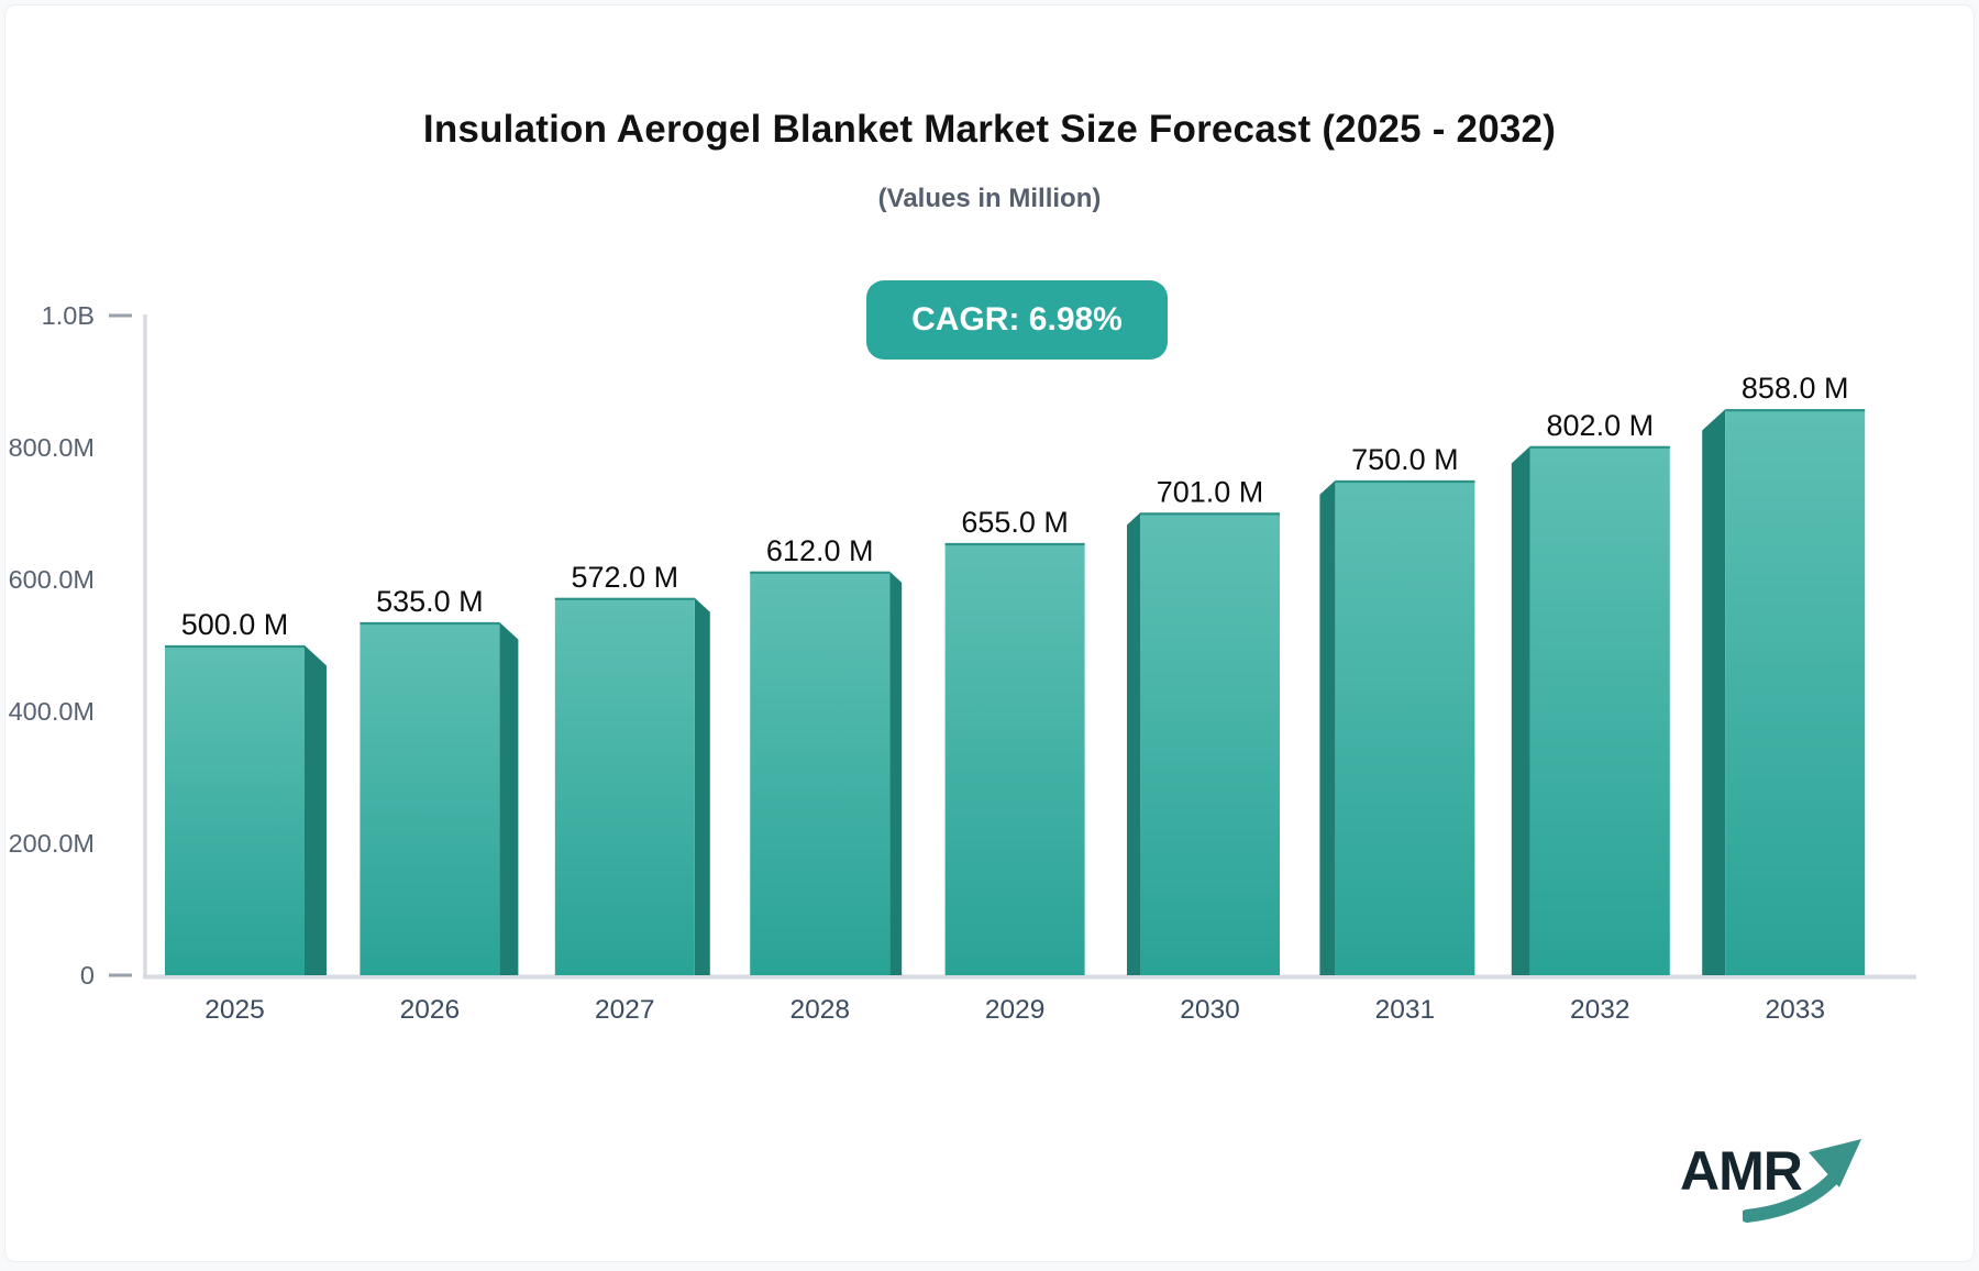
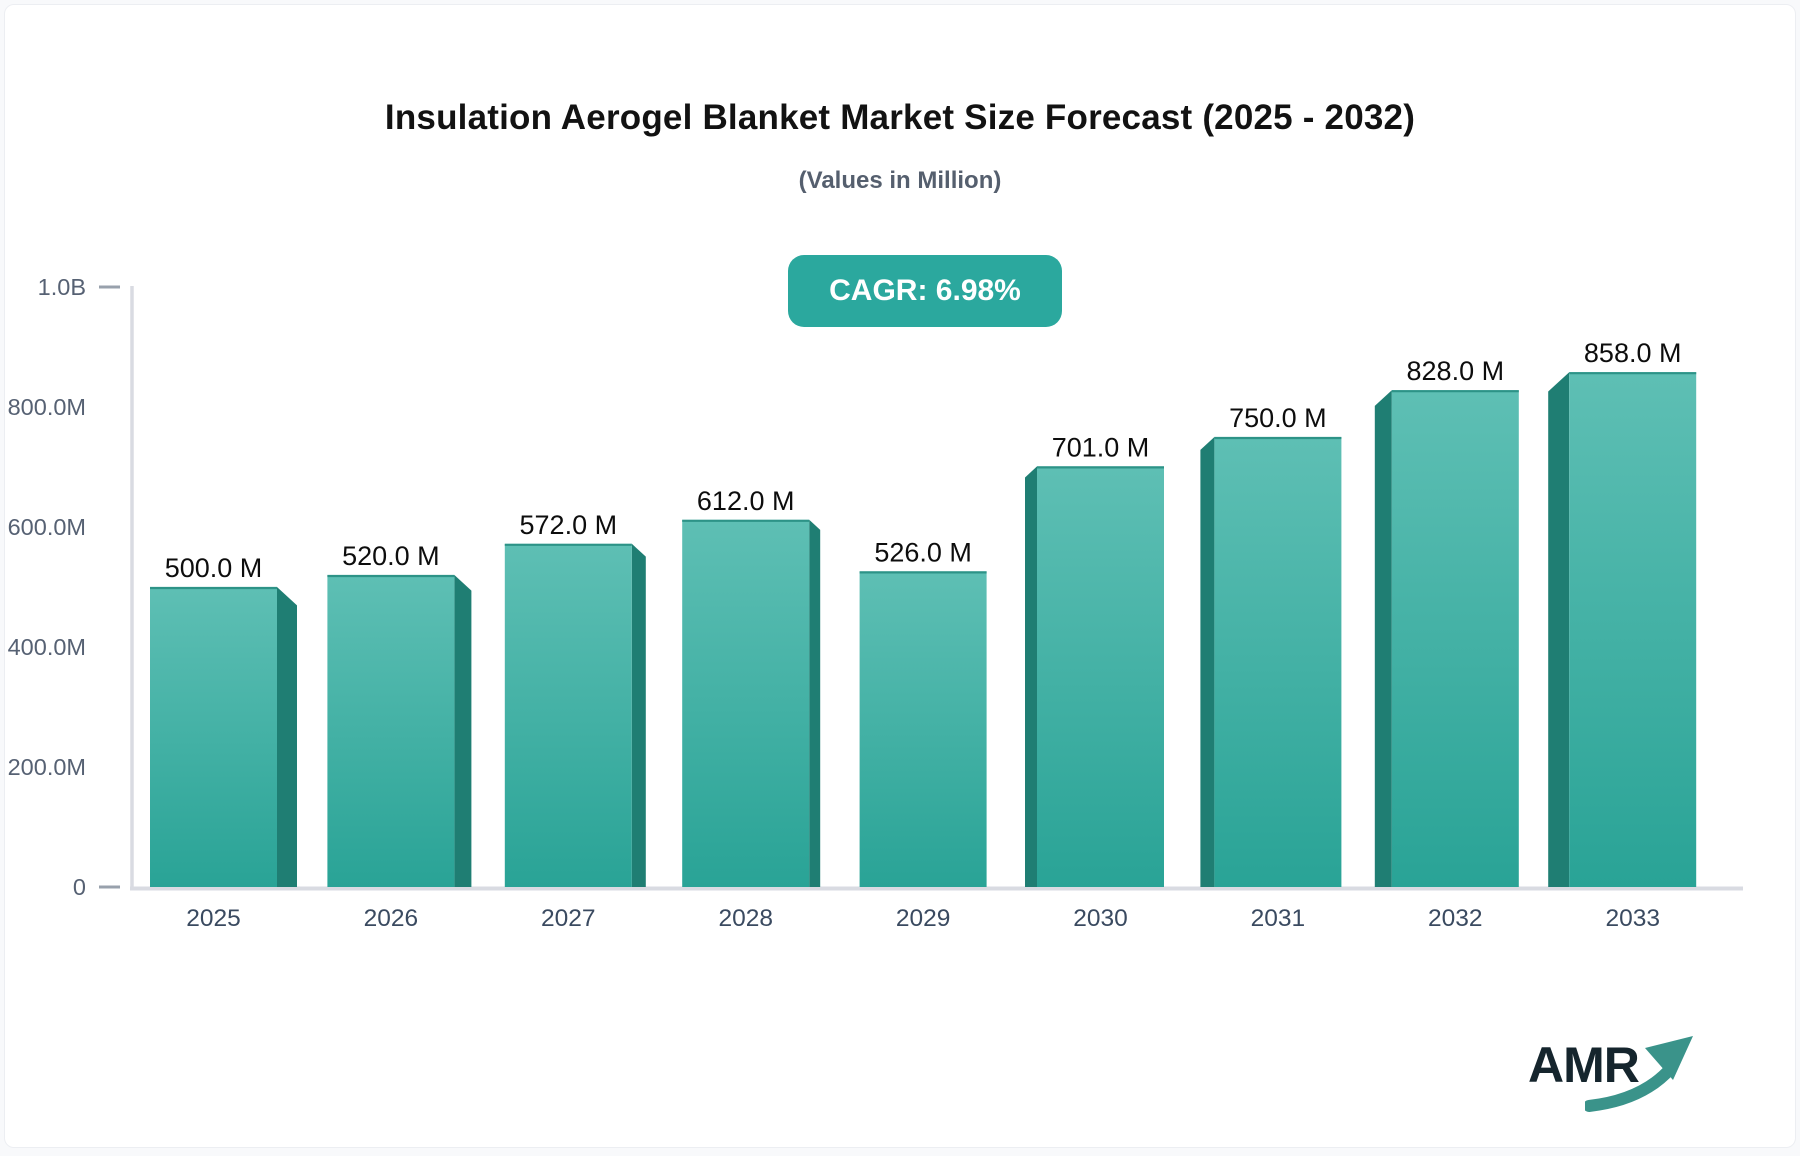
2026: 535.0 -> 520.0
2029: 655.0 -> 526.0
2032: 802.0 -> 828.0
